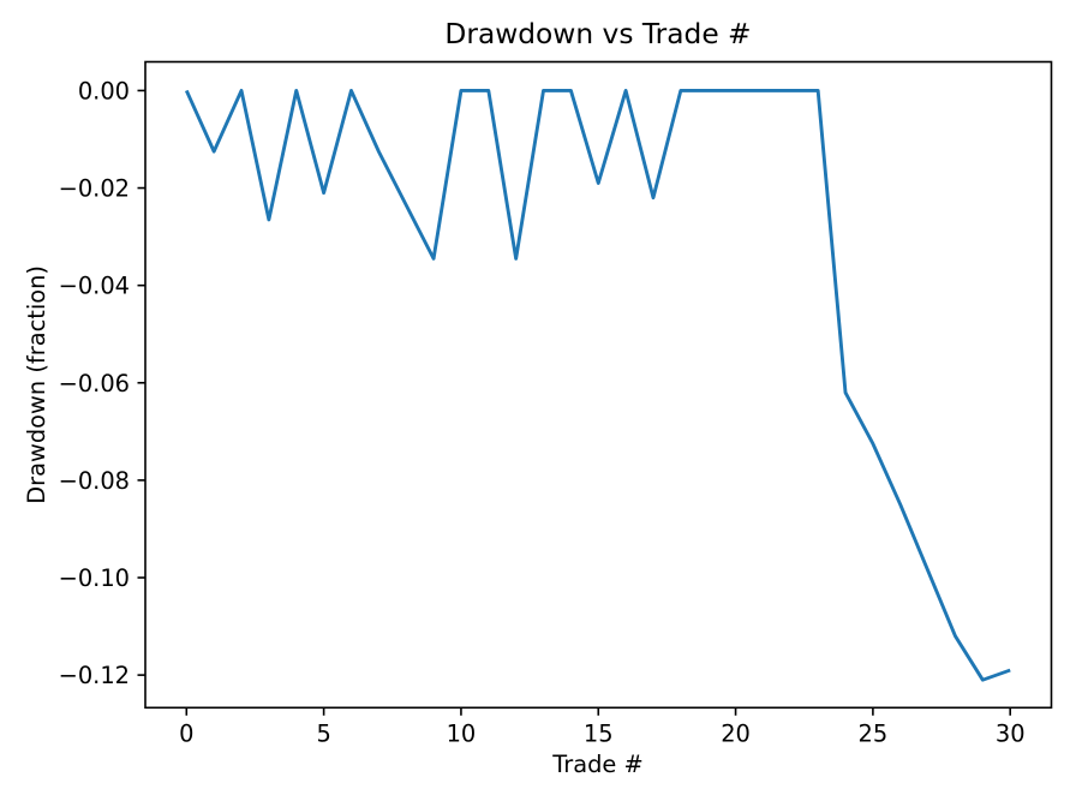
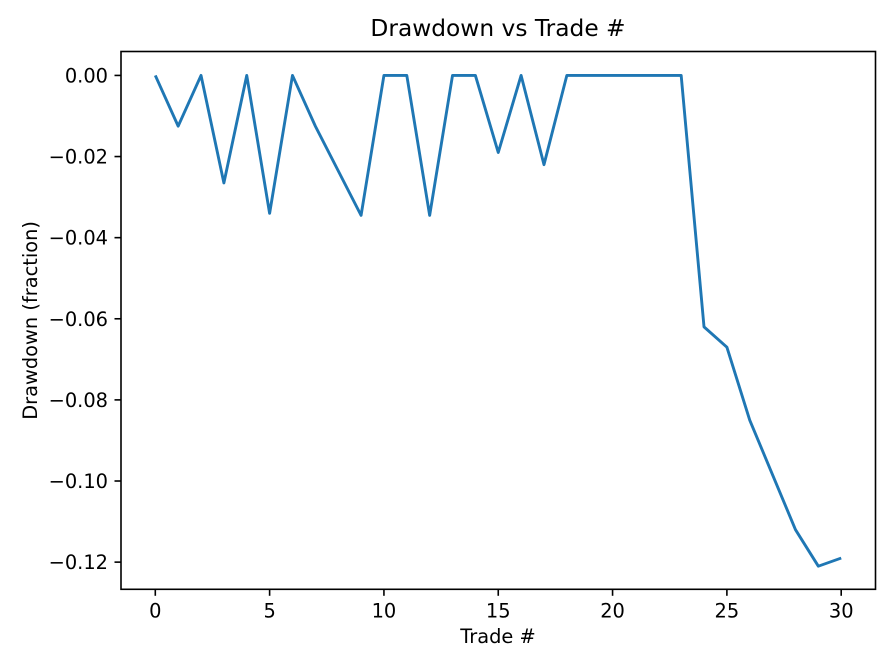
5: -0.021 -> -0.034
25: -0.072 -> -0.067
